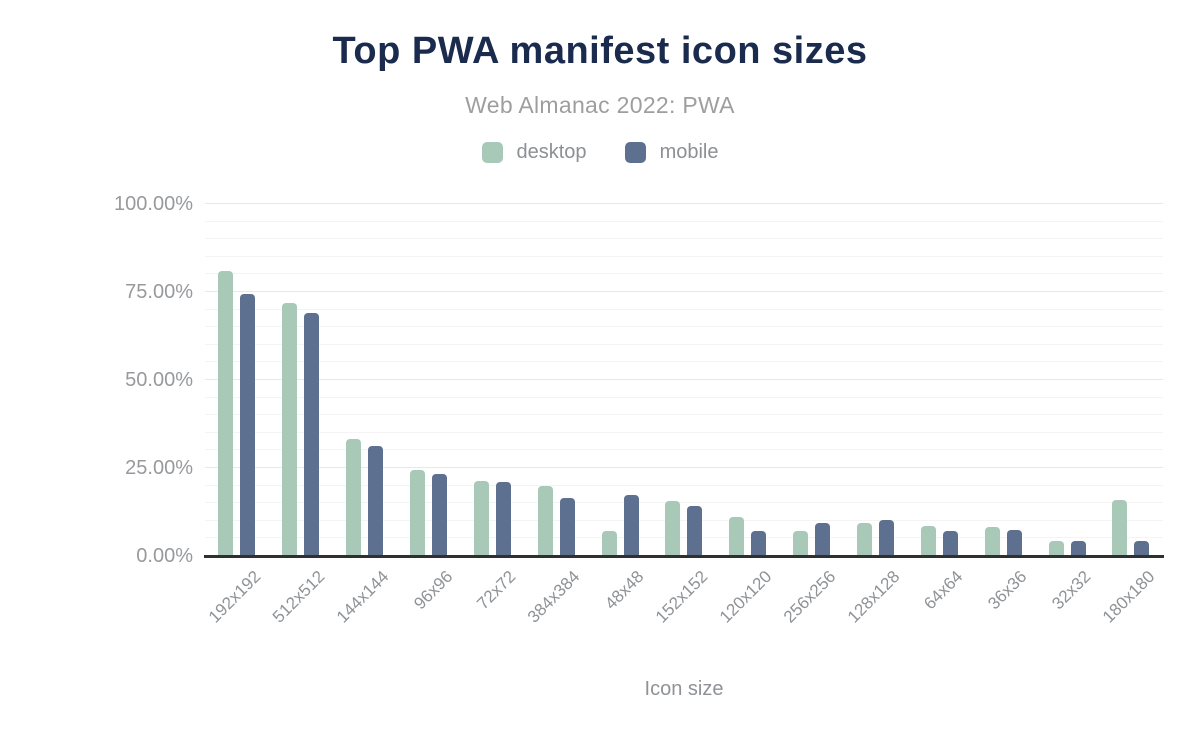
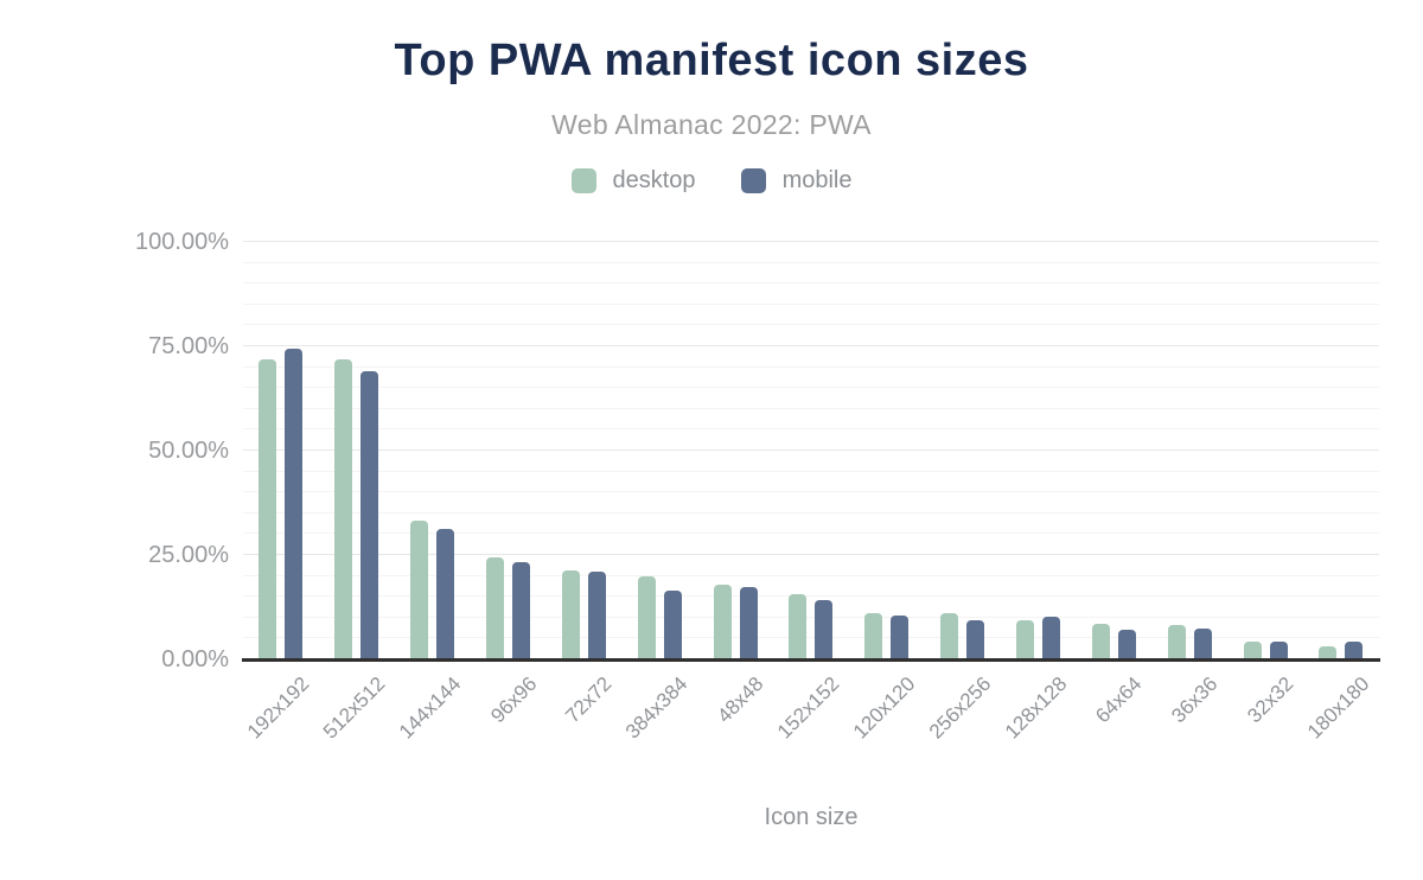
desktop/192x192: 81% -> 72%
desktop/48x48: 7% -> 18%
mobile/120x120: 7% -> 11%
desktop/256x256: 7% -> 11%
desktop/180x180: 16% -> 3%
